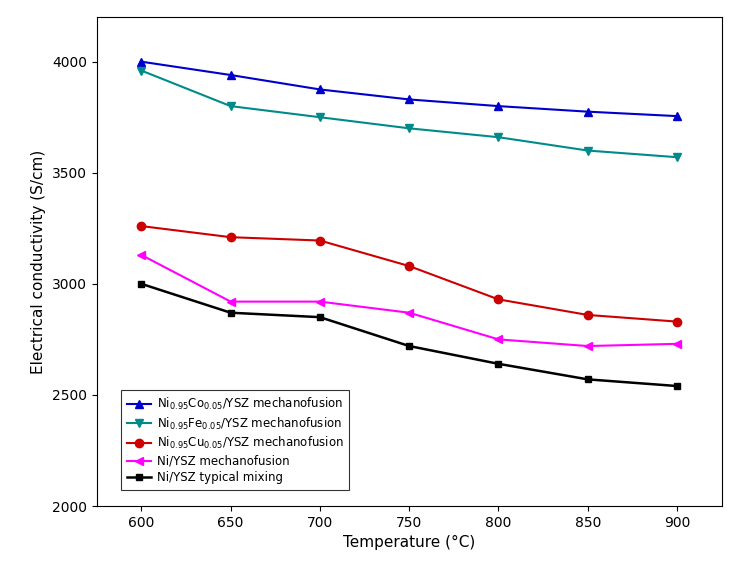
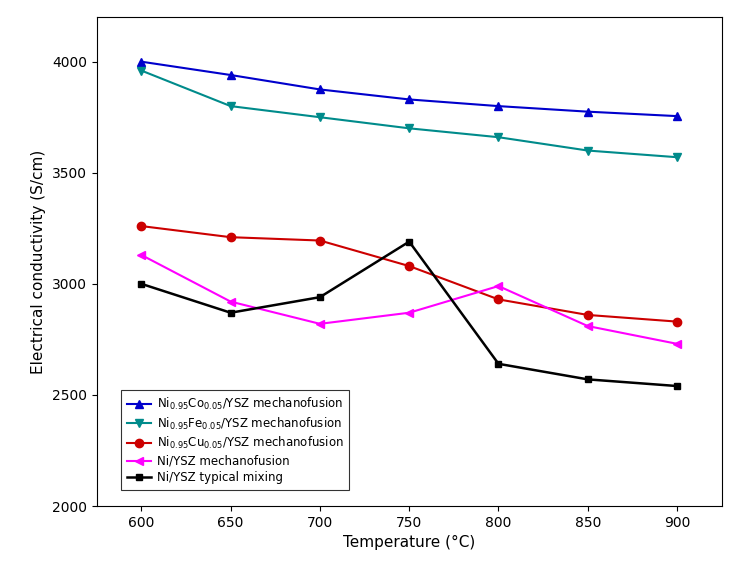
Ni/YSZ mechanofusion/700: 2920 -> 2820
Ni/YSZ typical mixing/700: 2850 -> 2940
Ni/YSZ typical mixing/750: 2720 -> 3190
Ni/YSZ mechanofusion/800: 2750 -> 2990
Ni/YSZ mechanofusion/850: 2720 -> 2810
